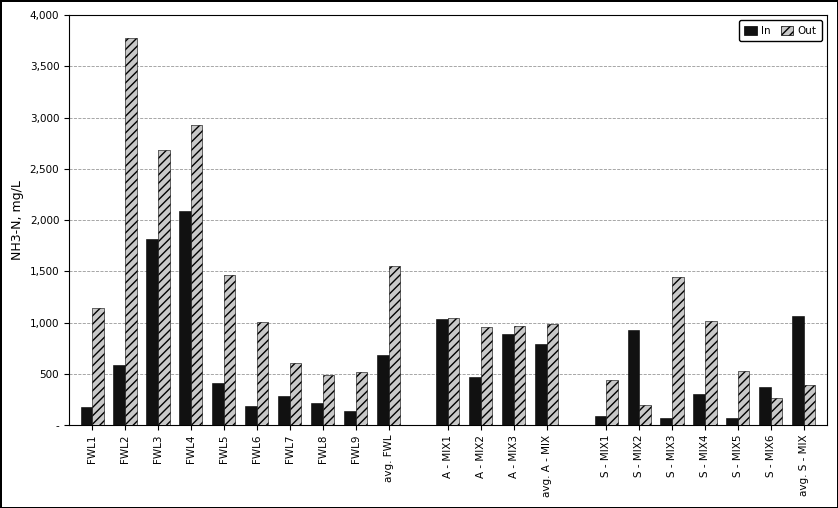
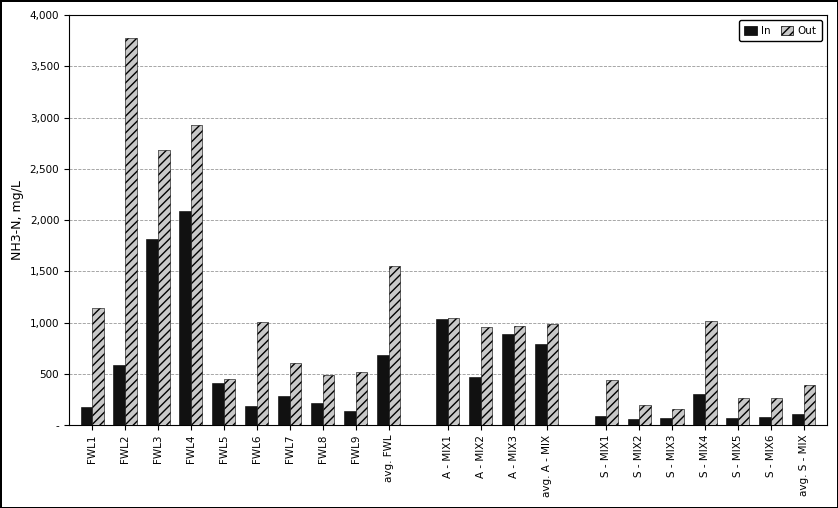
Out/FWL5: 1,460 -> 440
In/S - MIX2: 930 -> 60
Out/S - MIX3: 1,440 -> 160
Out/S - MIX5: 530 -> 260
In/S - MIX6: 370 -> 80
In/avg. S - MIX: 1,060 -> 100
